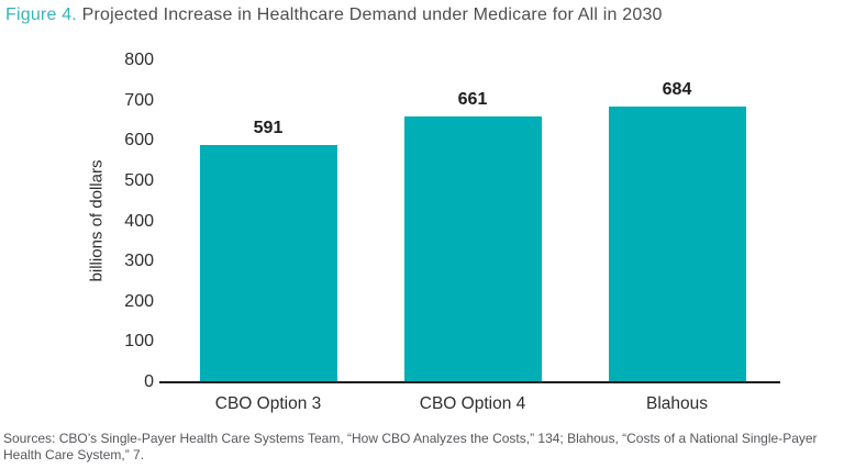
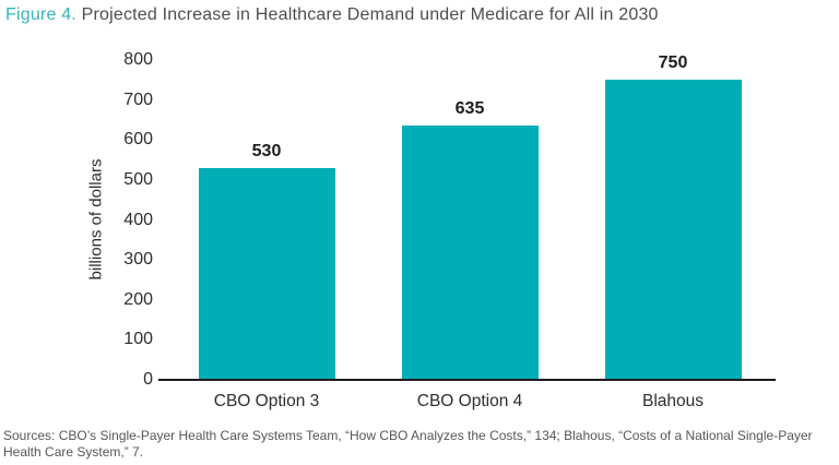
CBO Option 3: 591 -> 530
CBO Option 4: 661 -> 635
Blahous: 684 -> 750
